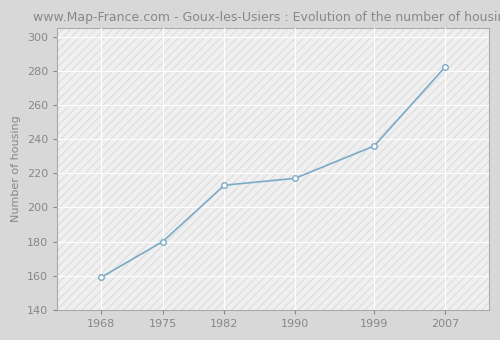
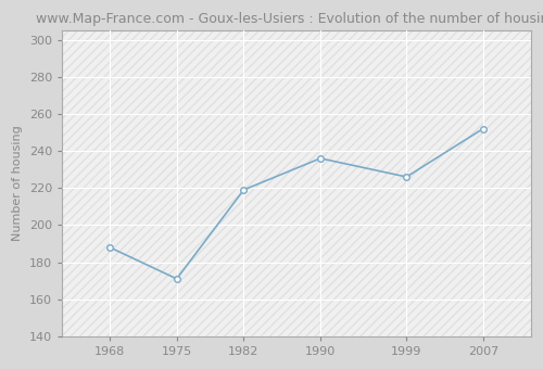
1968: 159 -> 188
1975: 180 -> 171
1982: 213 -> 219
1990: 217 -> 236
1999: 236 -> 226
2007: 282 -> 252
